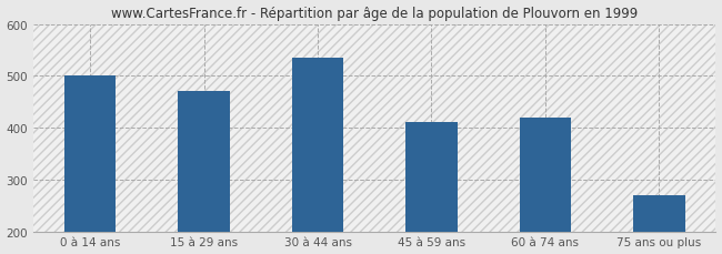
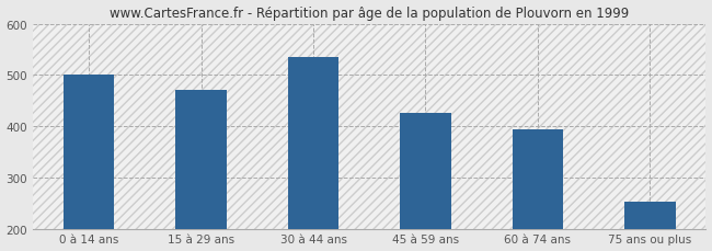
45 à 59 ans: 410 -> 425
60 à 74 ans: 420 -> 393
75 ans ou plus: 270 -> 253
